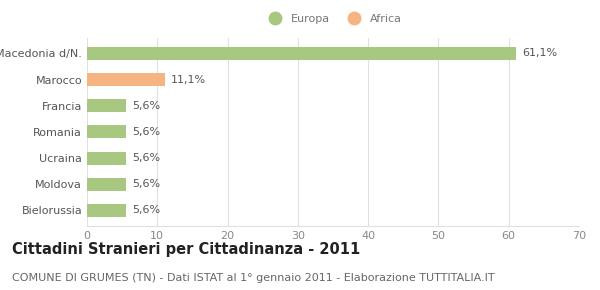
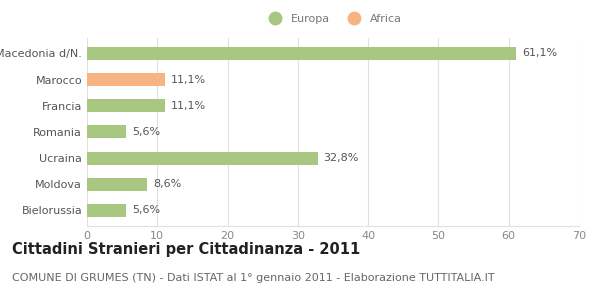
Francia: 5,6% -> 11,1%
Ucraina: 5,6% -> 32,8%
Moldova: 5,6% -> 8,6%
